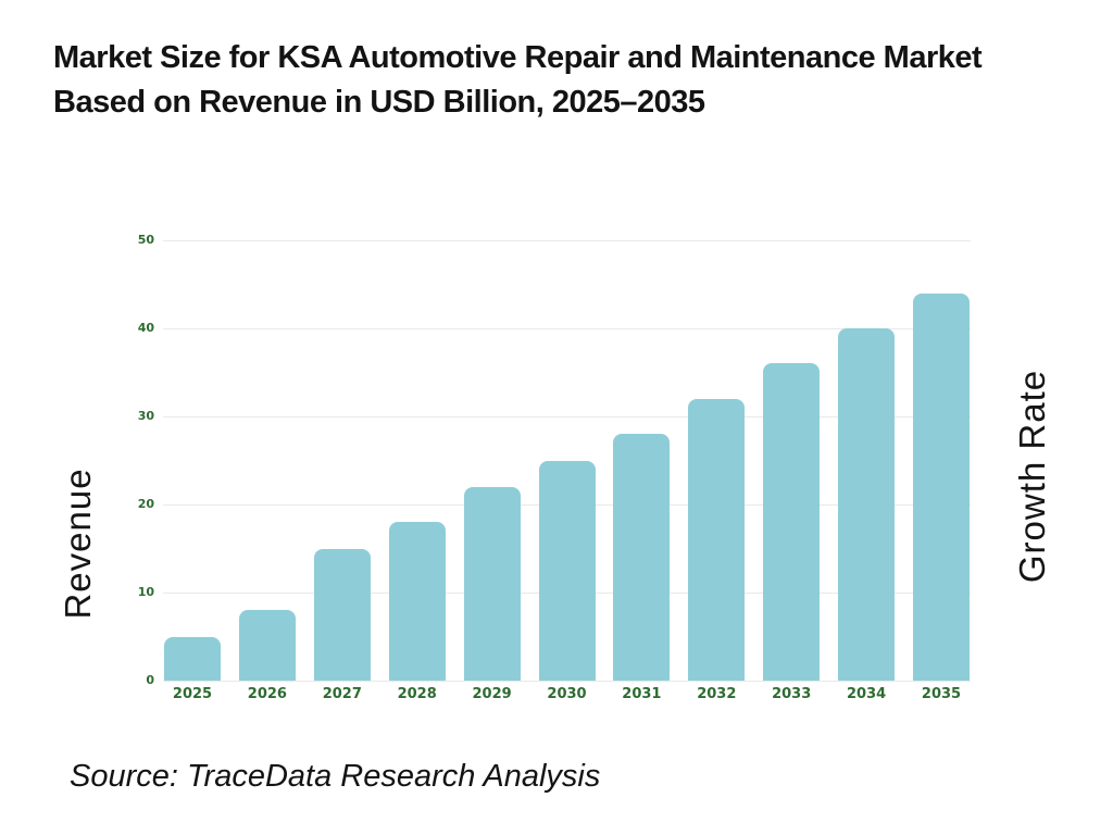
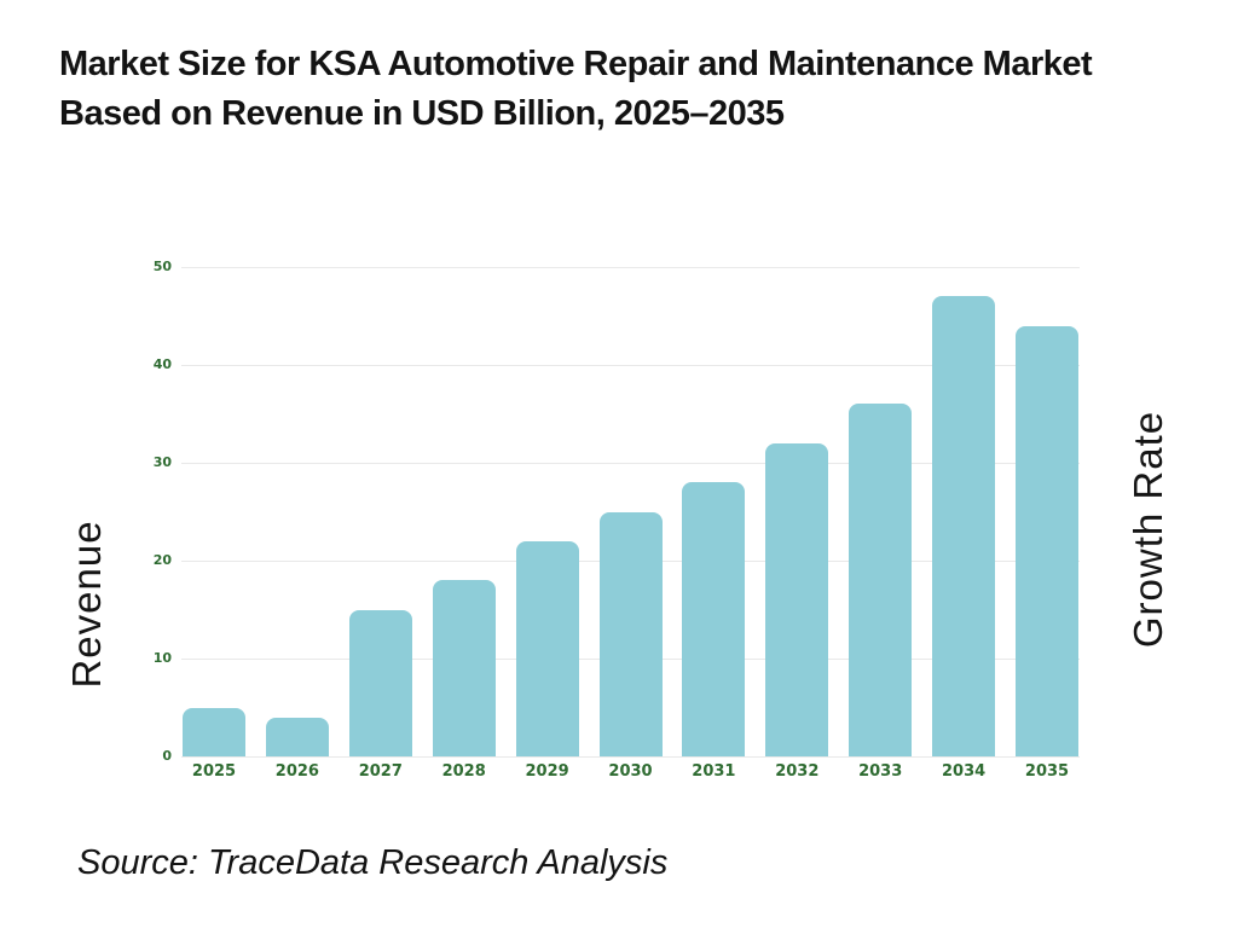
2026: 8 -> 4
2034: 40 -> 47
